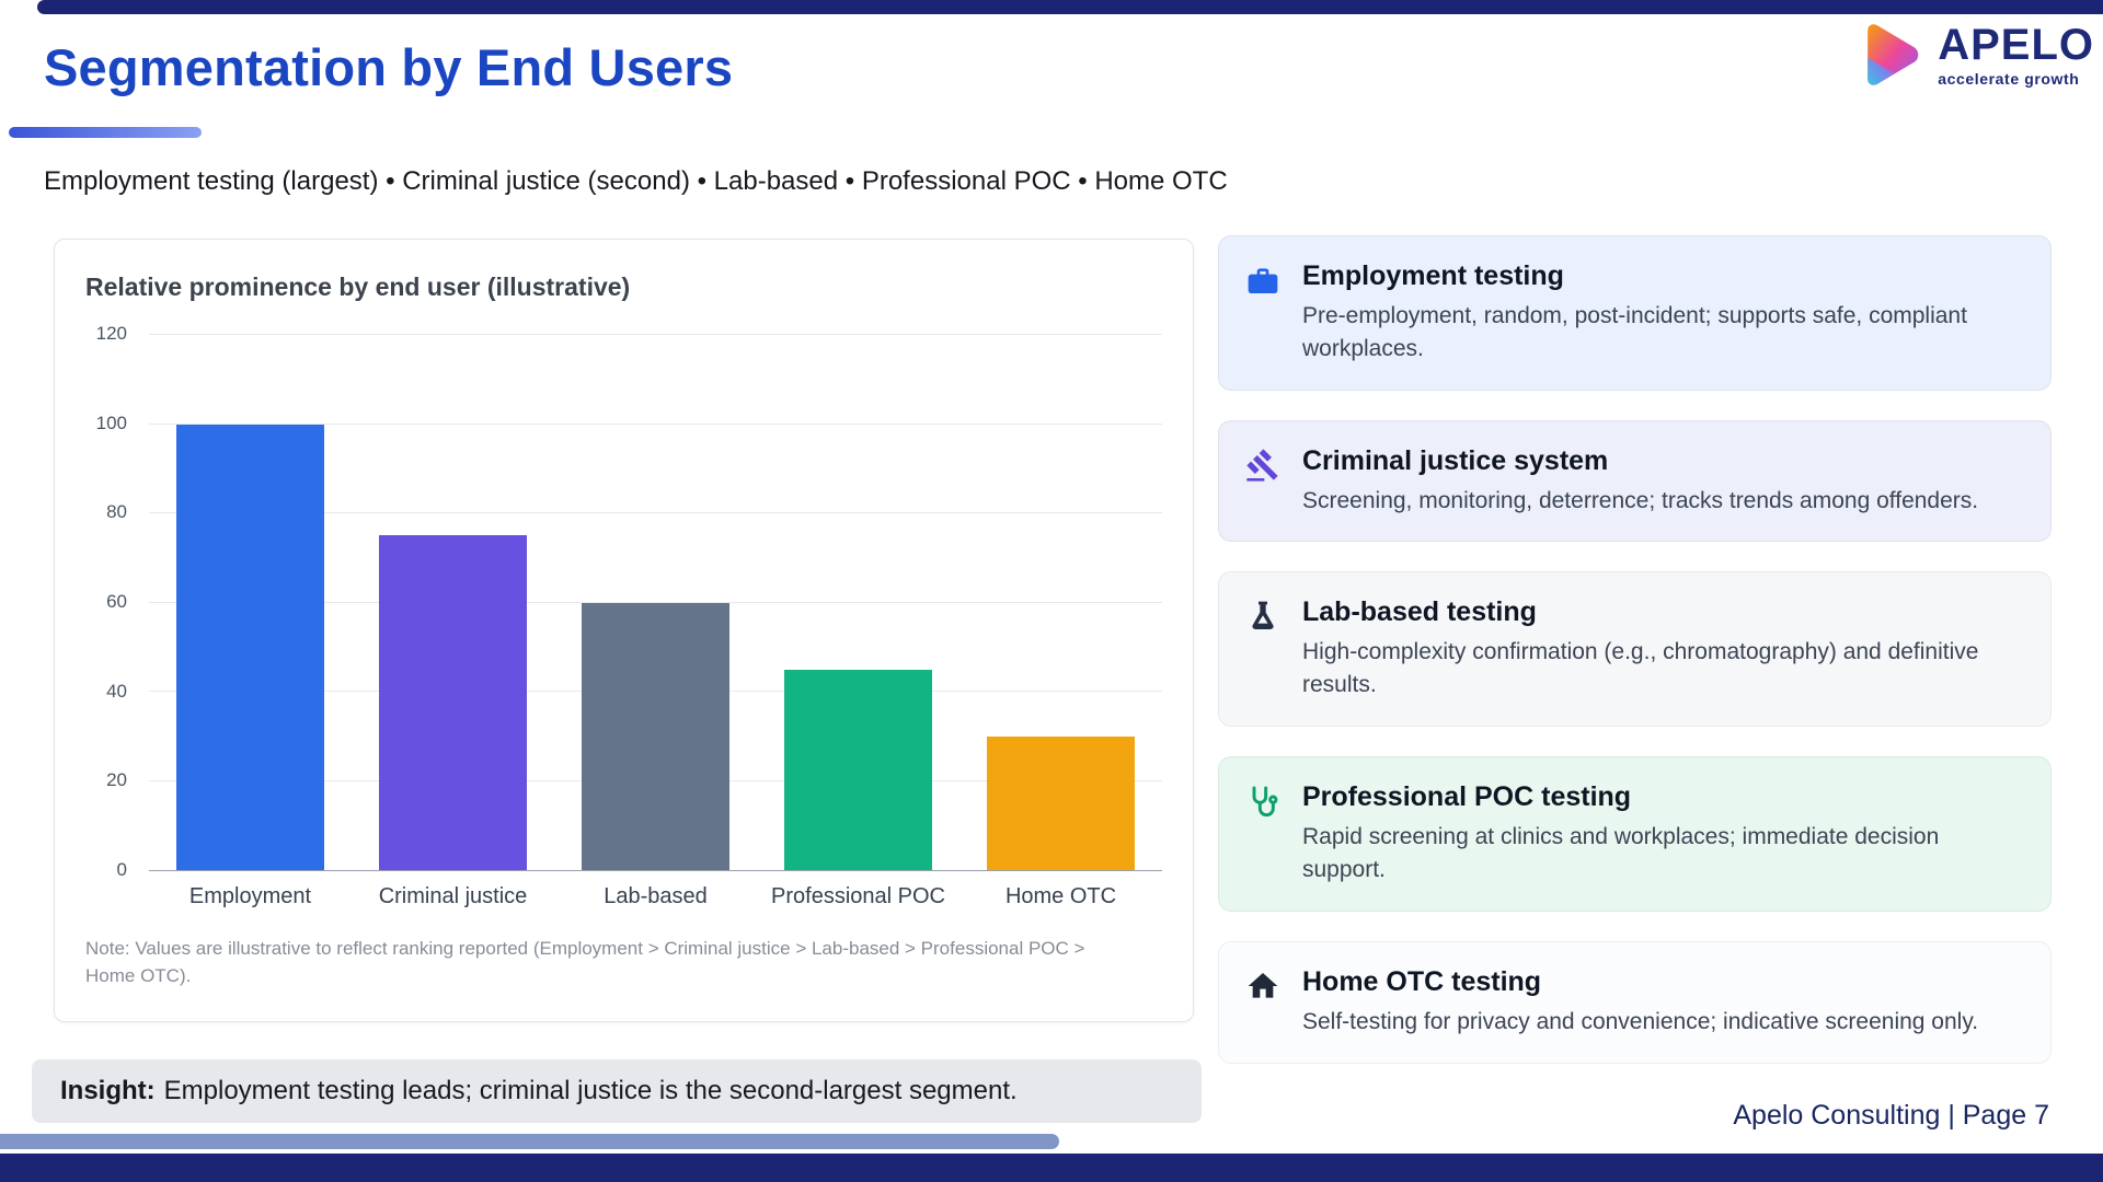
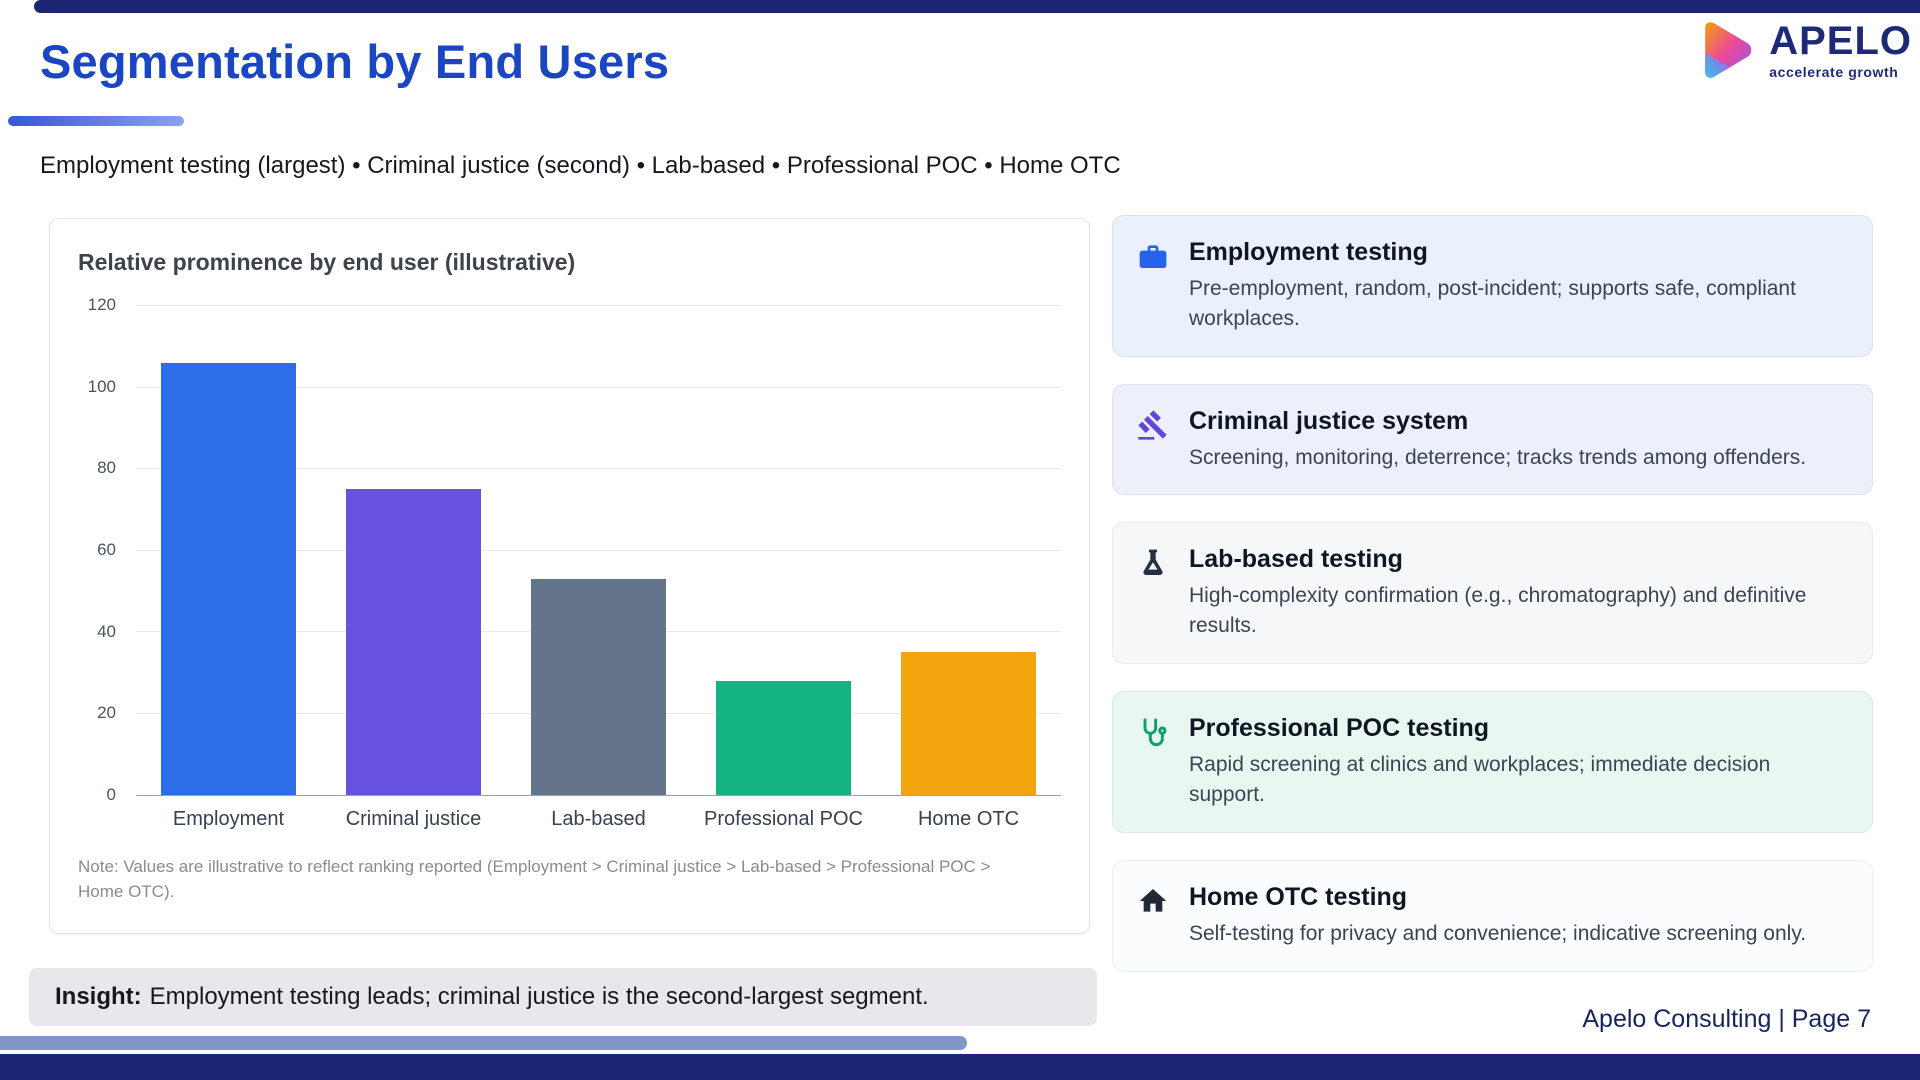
Employment: 100 -> 106
Lab-based: 60 -> 53
Professional POC: 45 -> 28
Home OTC: 30 -> 35
